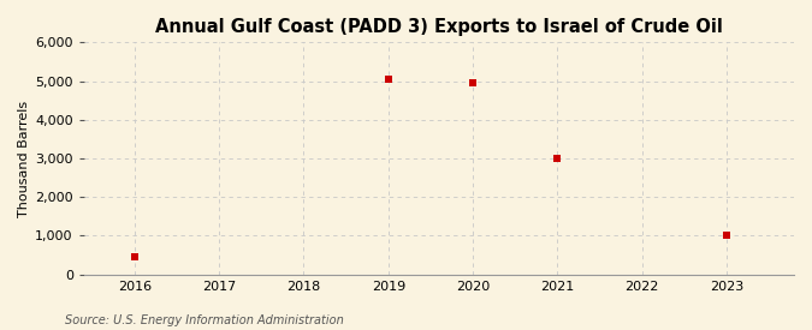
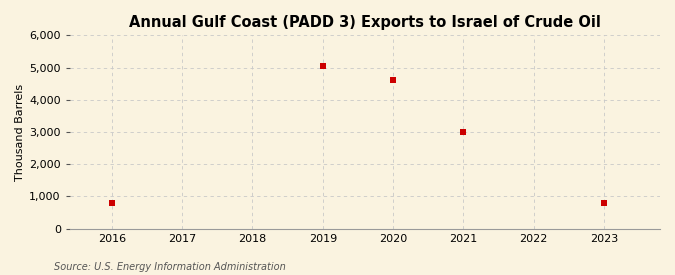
2016: 450 -> 800
2020: 4,950 -> 4,600
2023: 1,000 -> 800
